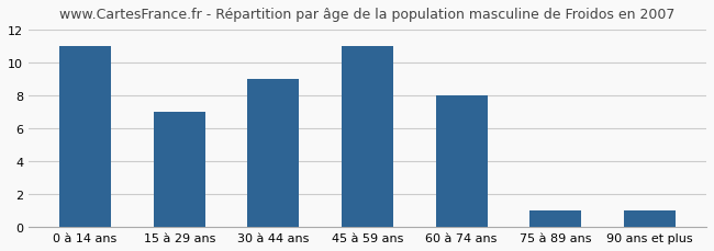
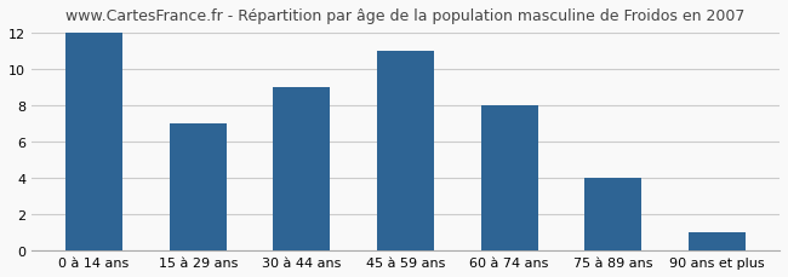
0 à 14 ans: 11 -> 12
75 à 89 ans: 1 -> 4
